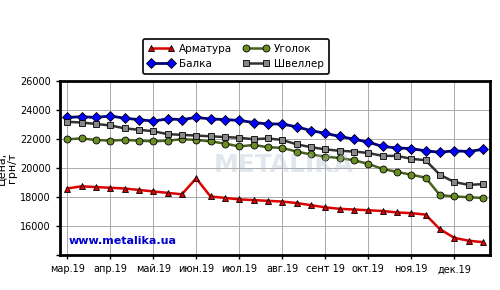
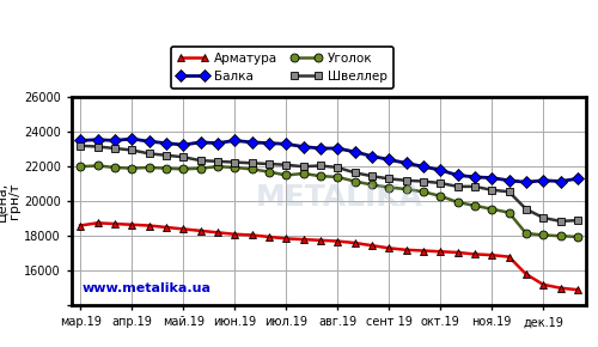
Арматура/июн.19: 19300 -> 18100
